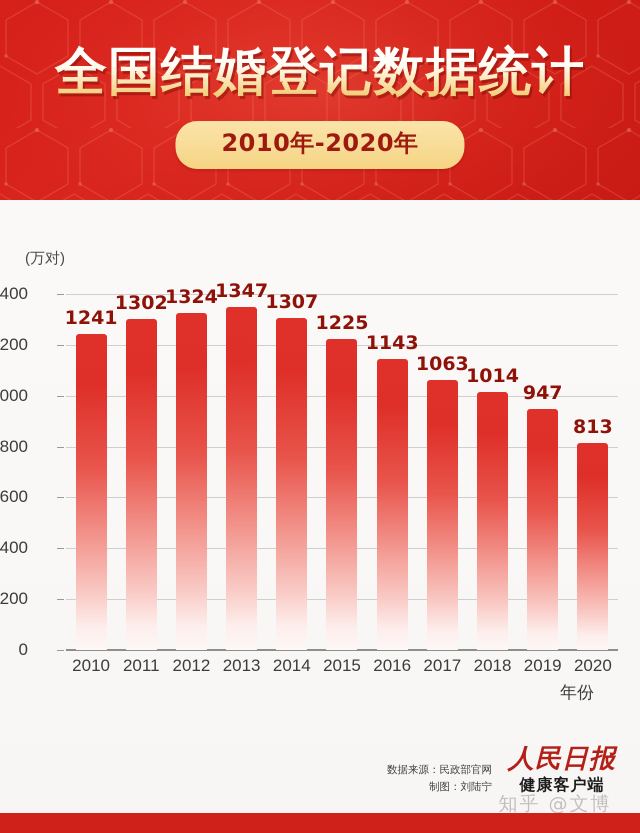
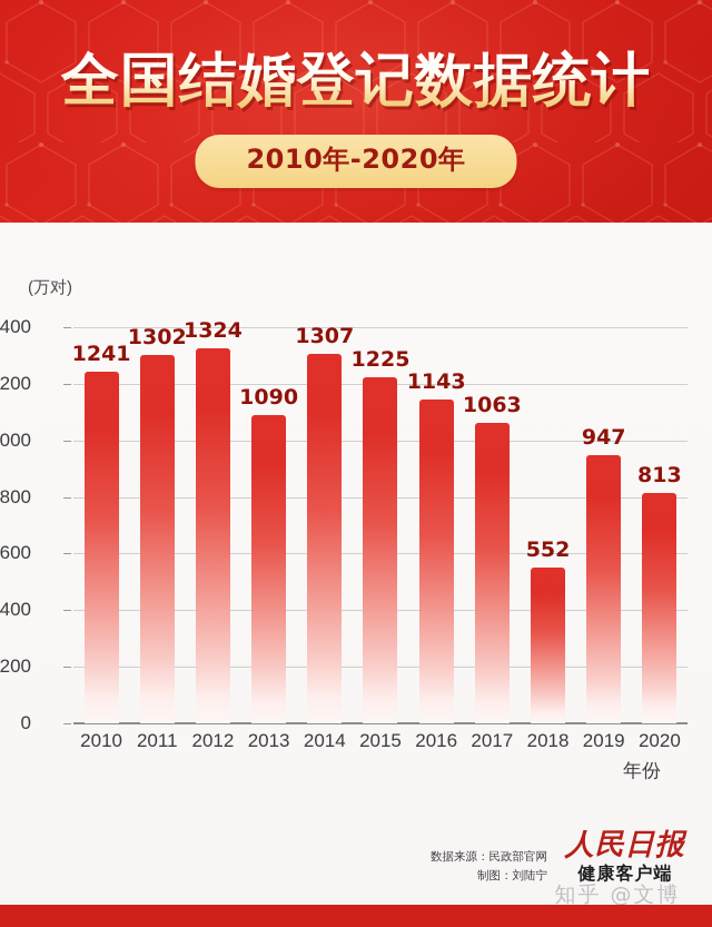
2013: 1347 -> 1090
2018: 1014 -> 552
